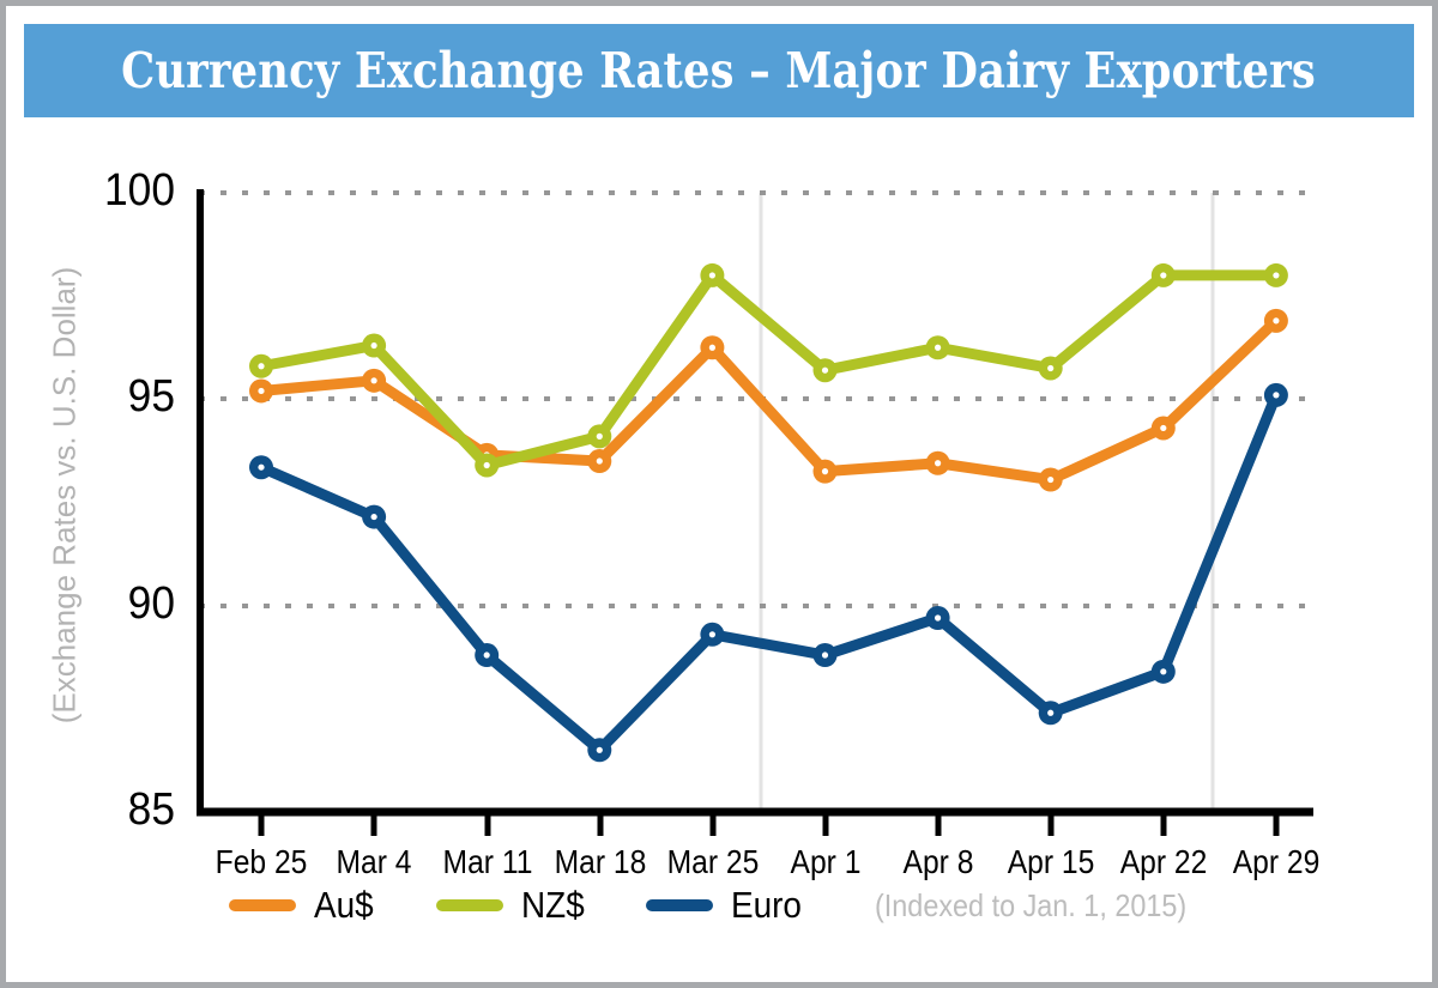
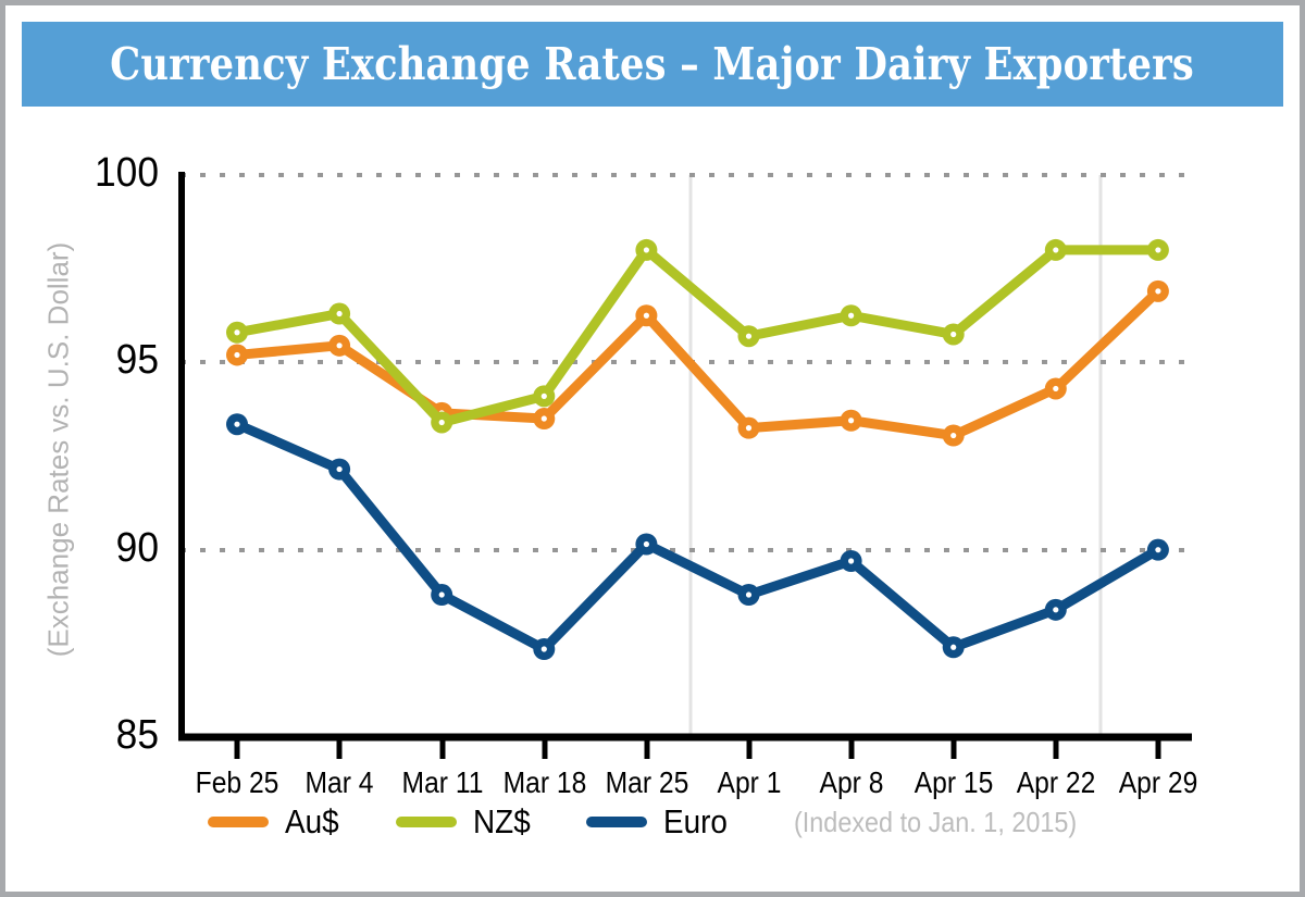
Euro/Mar 18: 86.5 -> 87.3
Euro/Mar 25: 89.3 -> 90.2
Euro/Apr 29: 95.1 -> 90.0
